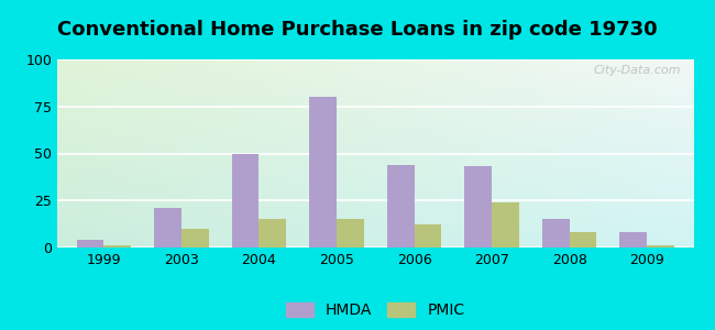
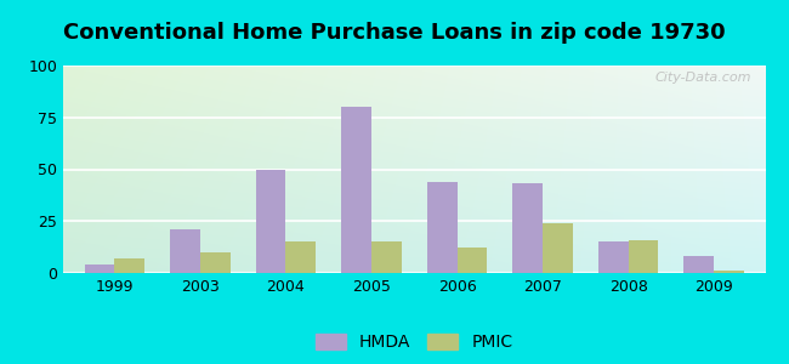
PMIC/1999: 1 -> 7
PMIC/2008: 8 -> 16
